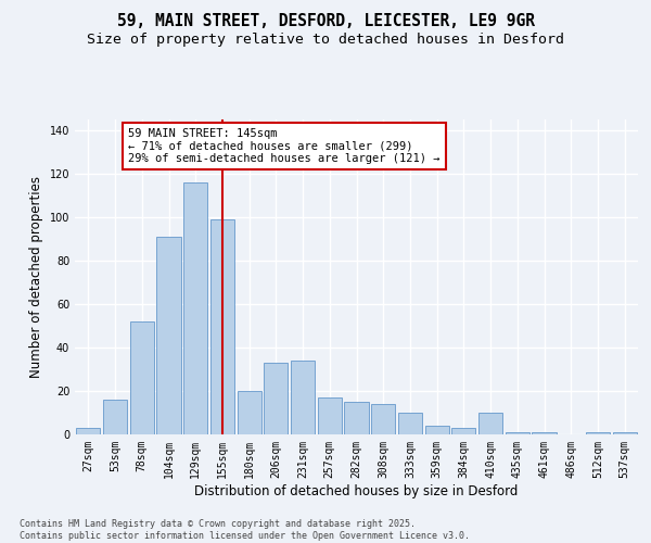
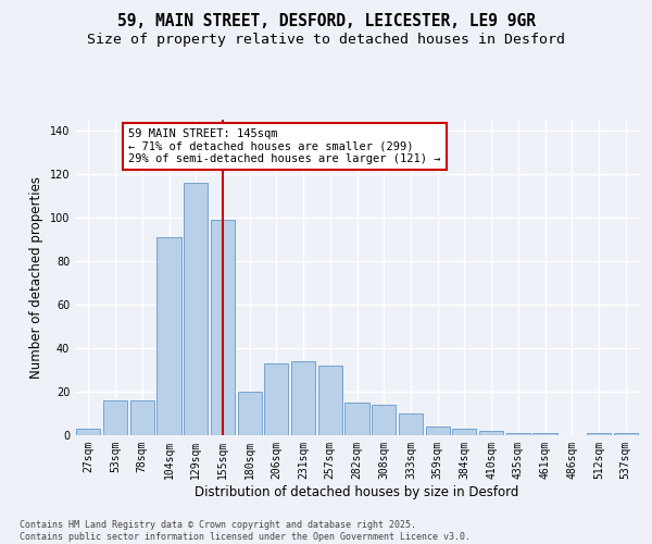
78sqm: 52 -> 16
257sqm: 17 -> 32
410sqm: 10 -> 2
